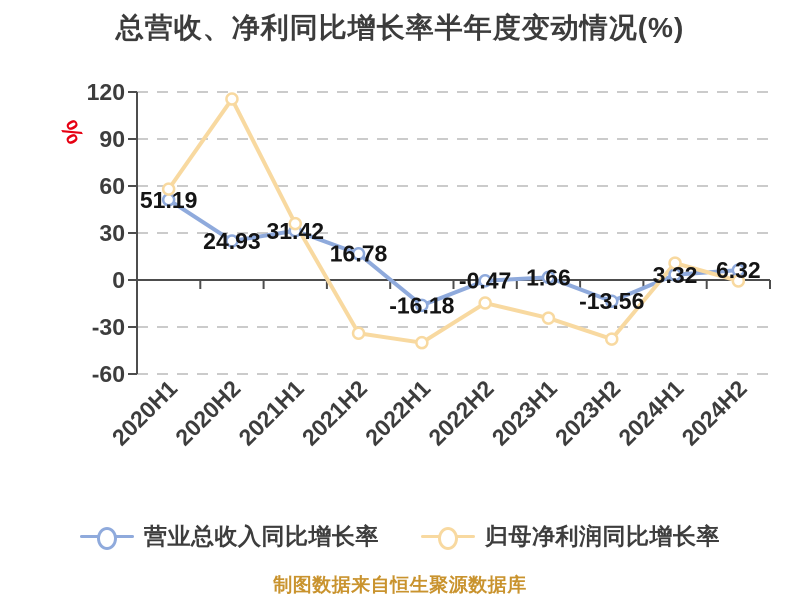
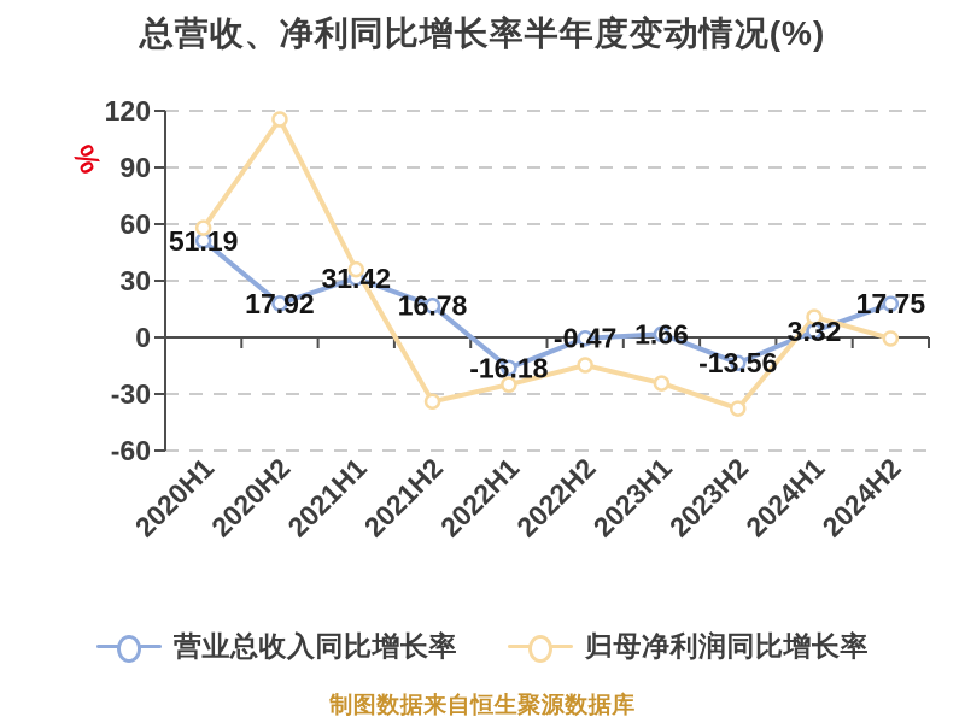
营业总收入同比增长率/2020H2: 24.93 -> 17.92
归母净利润同比增长率/2022H1: -40 -> -25
营业总收入同比增长率/2024H2: 6.32 -> 17.75
